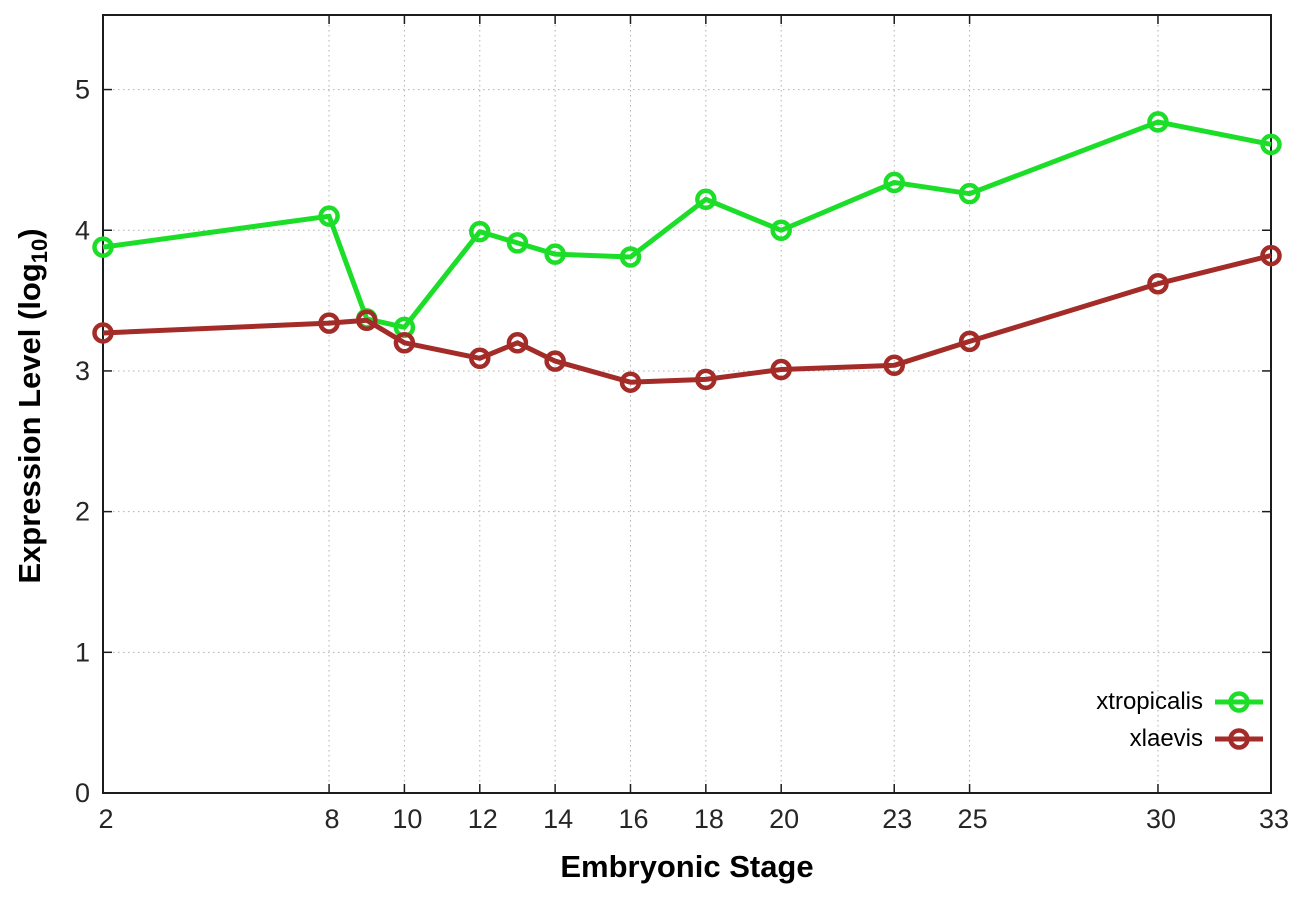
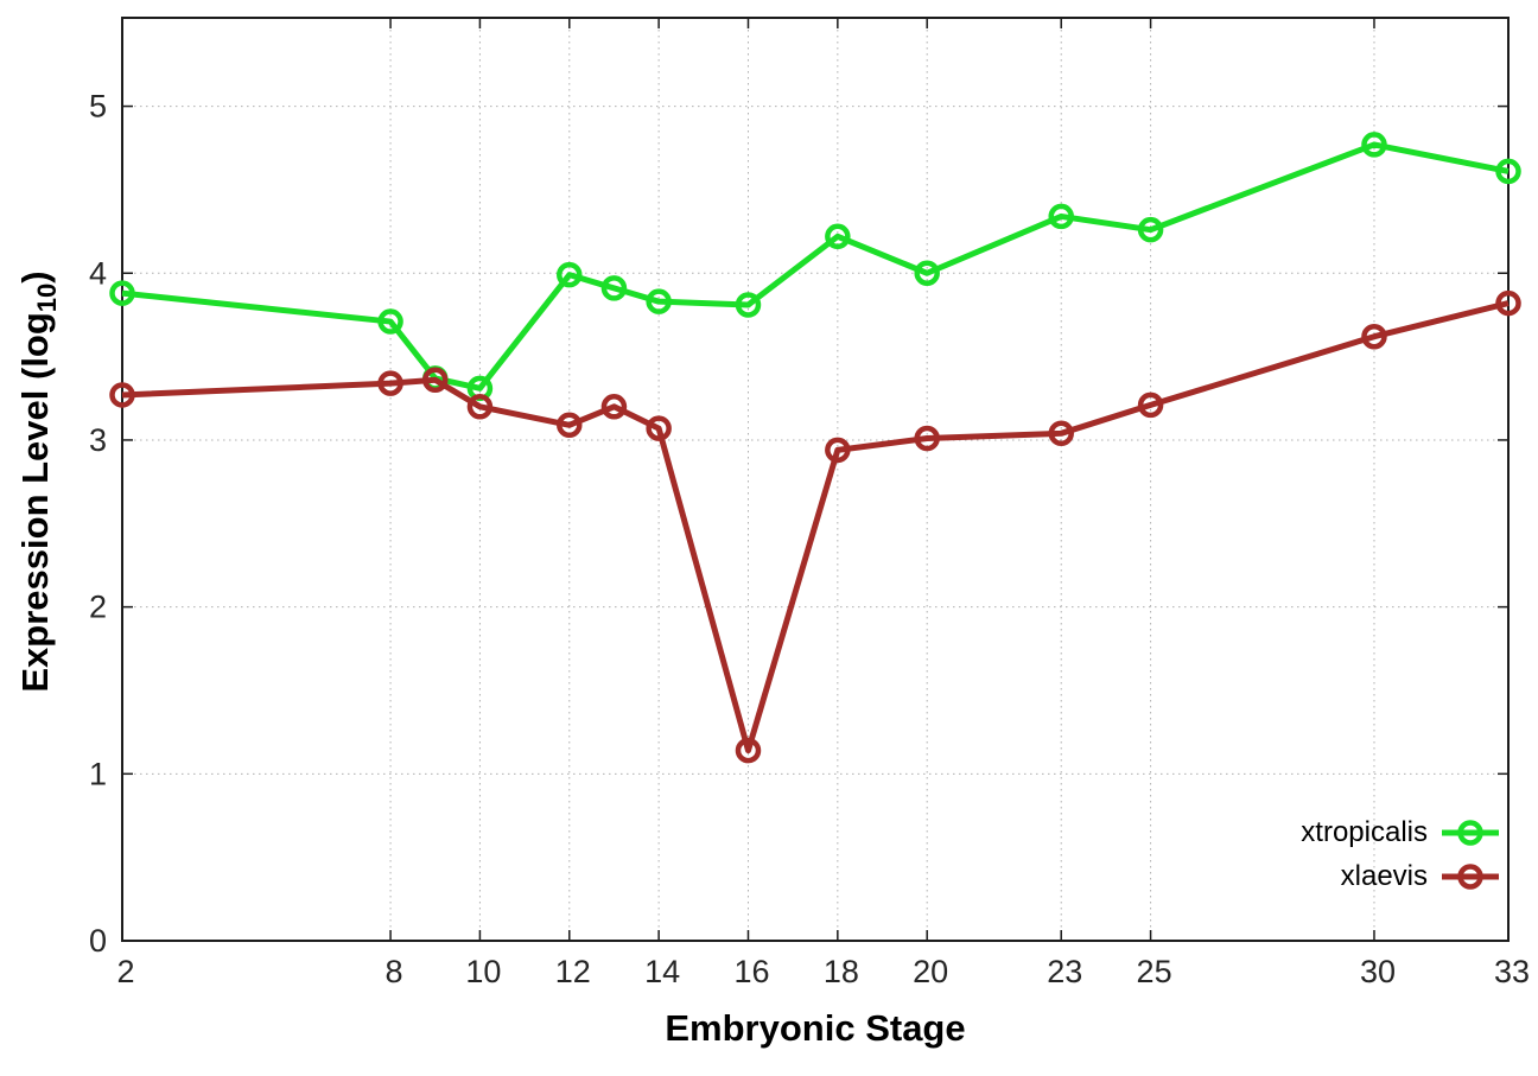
xtropicalis/8: 4.10 -> 3.71
xlaevis/16: 2.92 -> 1.14
